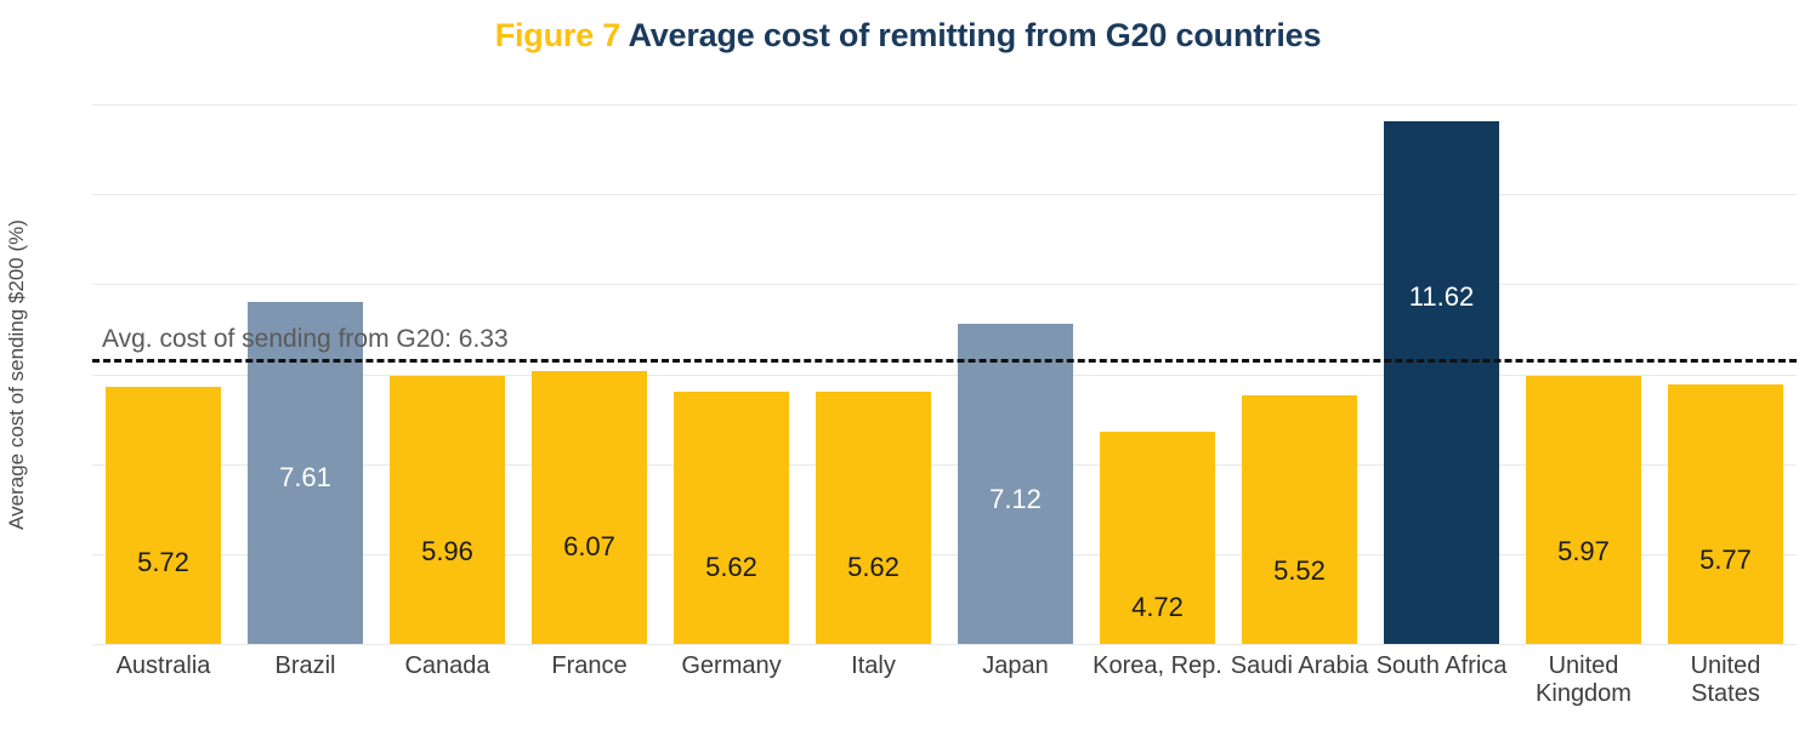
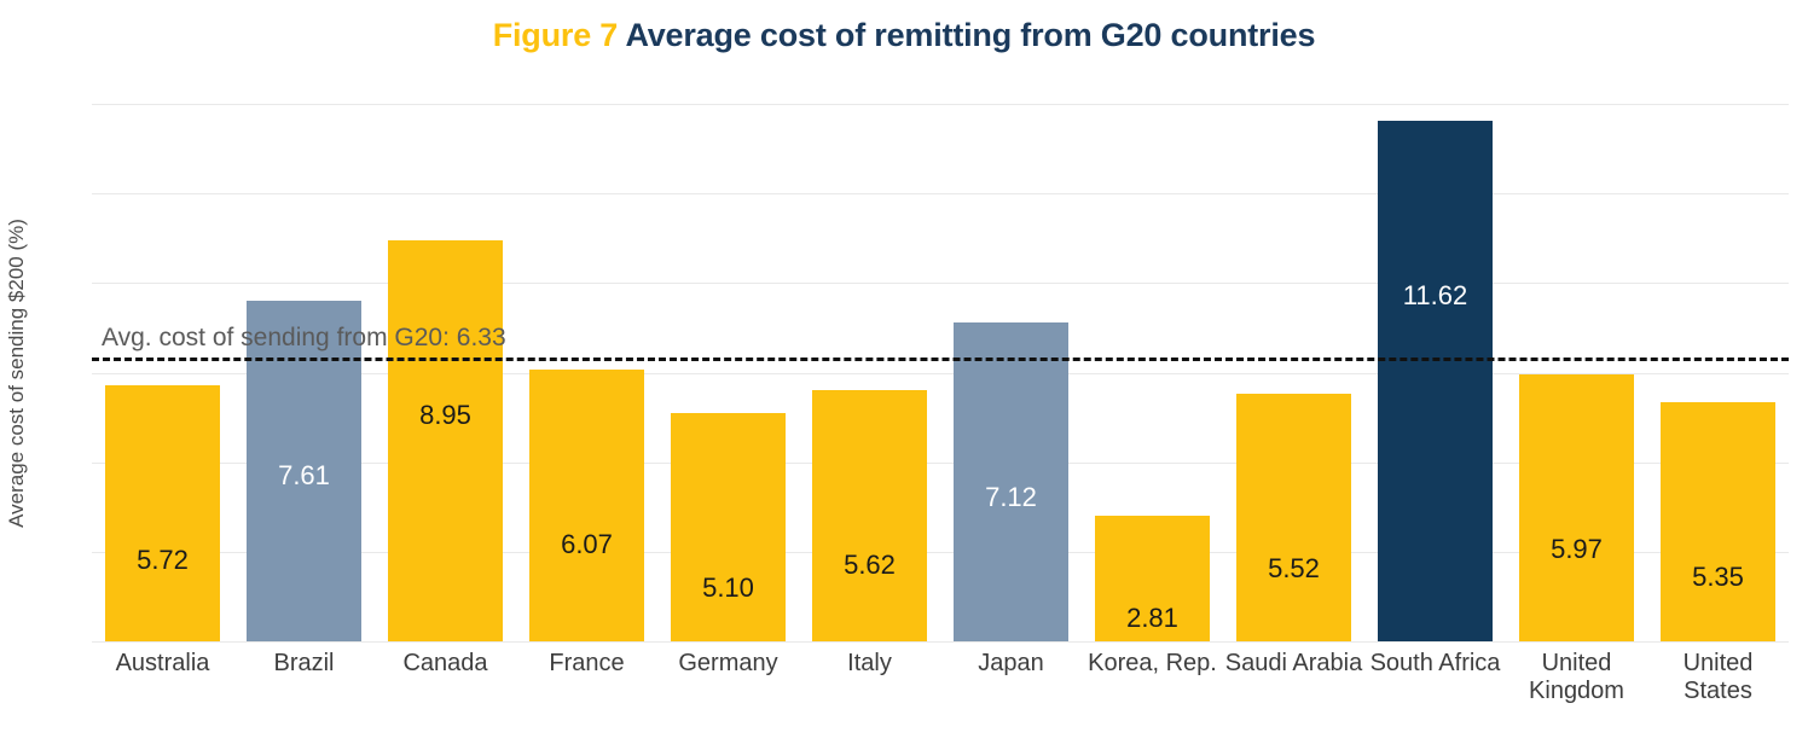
Canada: 5.96 -> 8.95
Germany: 5.62 -> 5.10
Korea, Rep.: 4.72 -> 2.81
United States: 5.77 -> 5.35
